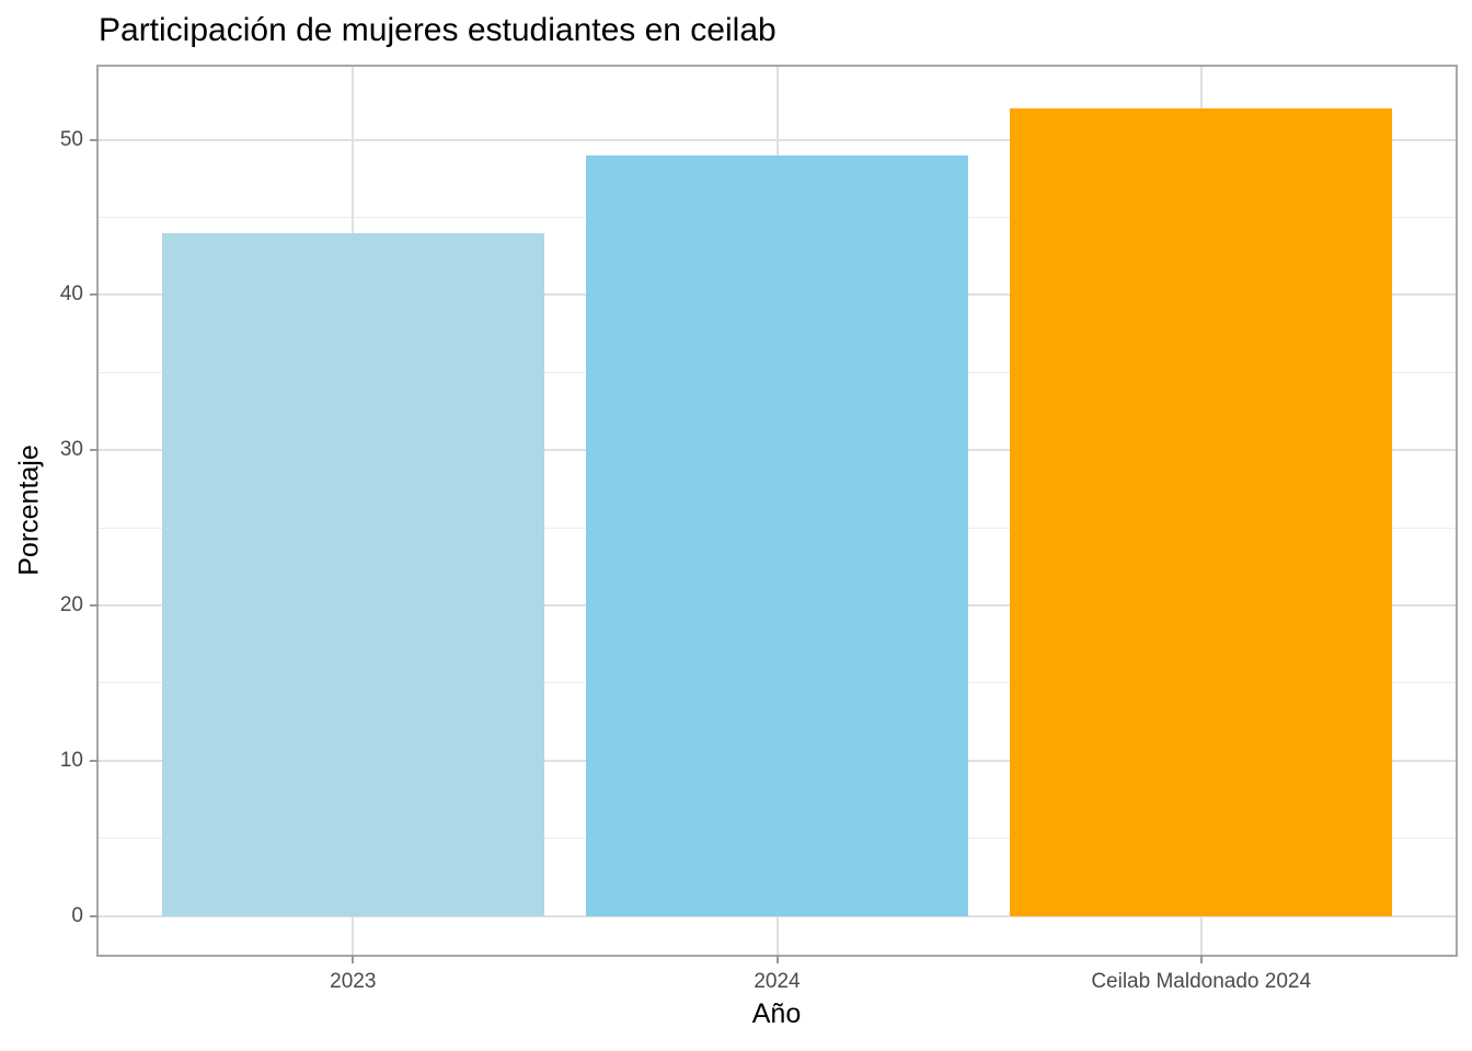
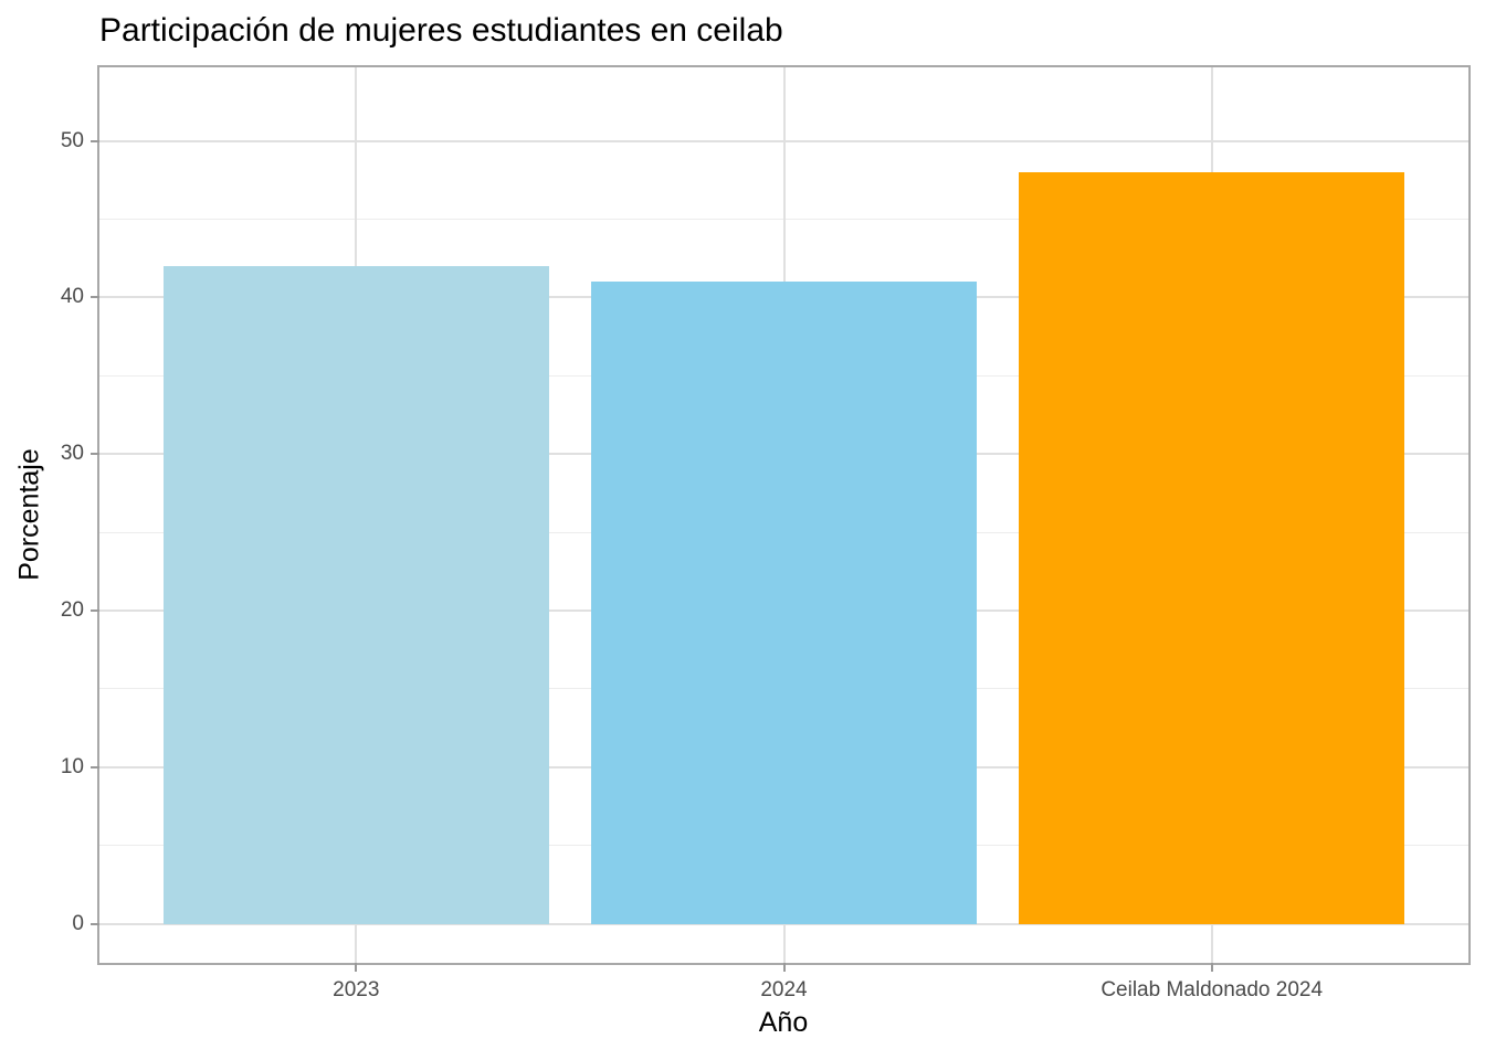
2023: 44 -> 42
2024: 49 -> 41
Ceilab Maldonado 2024: 52 -> 48
